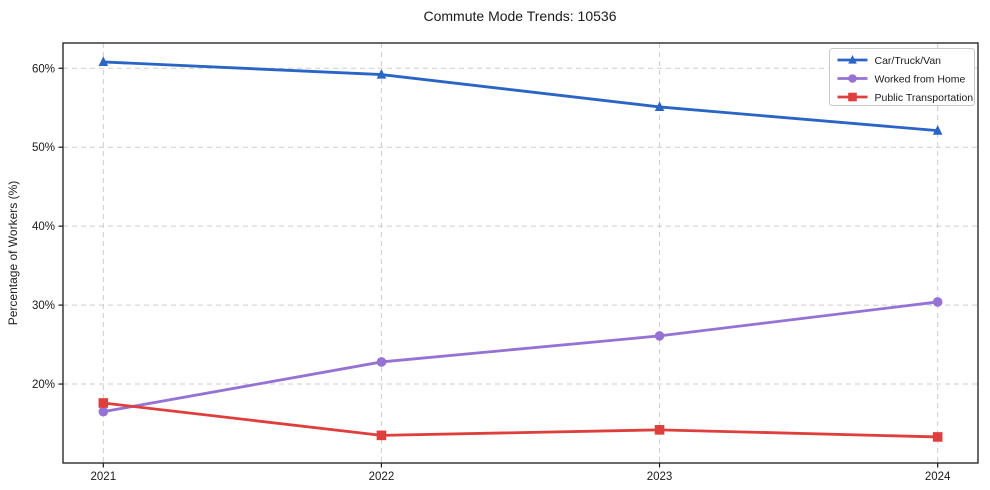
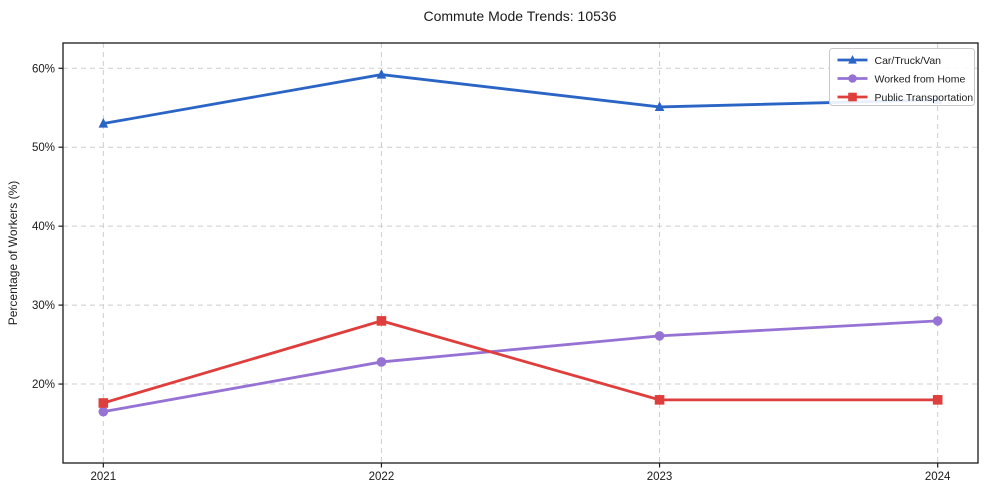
Car/Truck/Van/2021: 61% -> 53%
Public Transportation/2022: 14% -> 28%
Public Transportation/2023: 14% -> 18%
Car/Truck/Van/2024: 52% -> 56%
Worked from Home/2024: 30% -> 28%
Public Transportation/2024: 13% -> 18%
